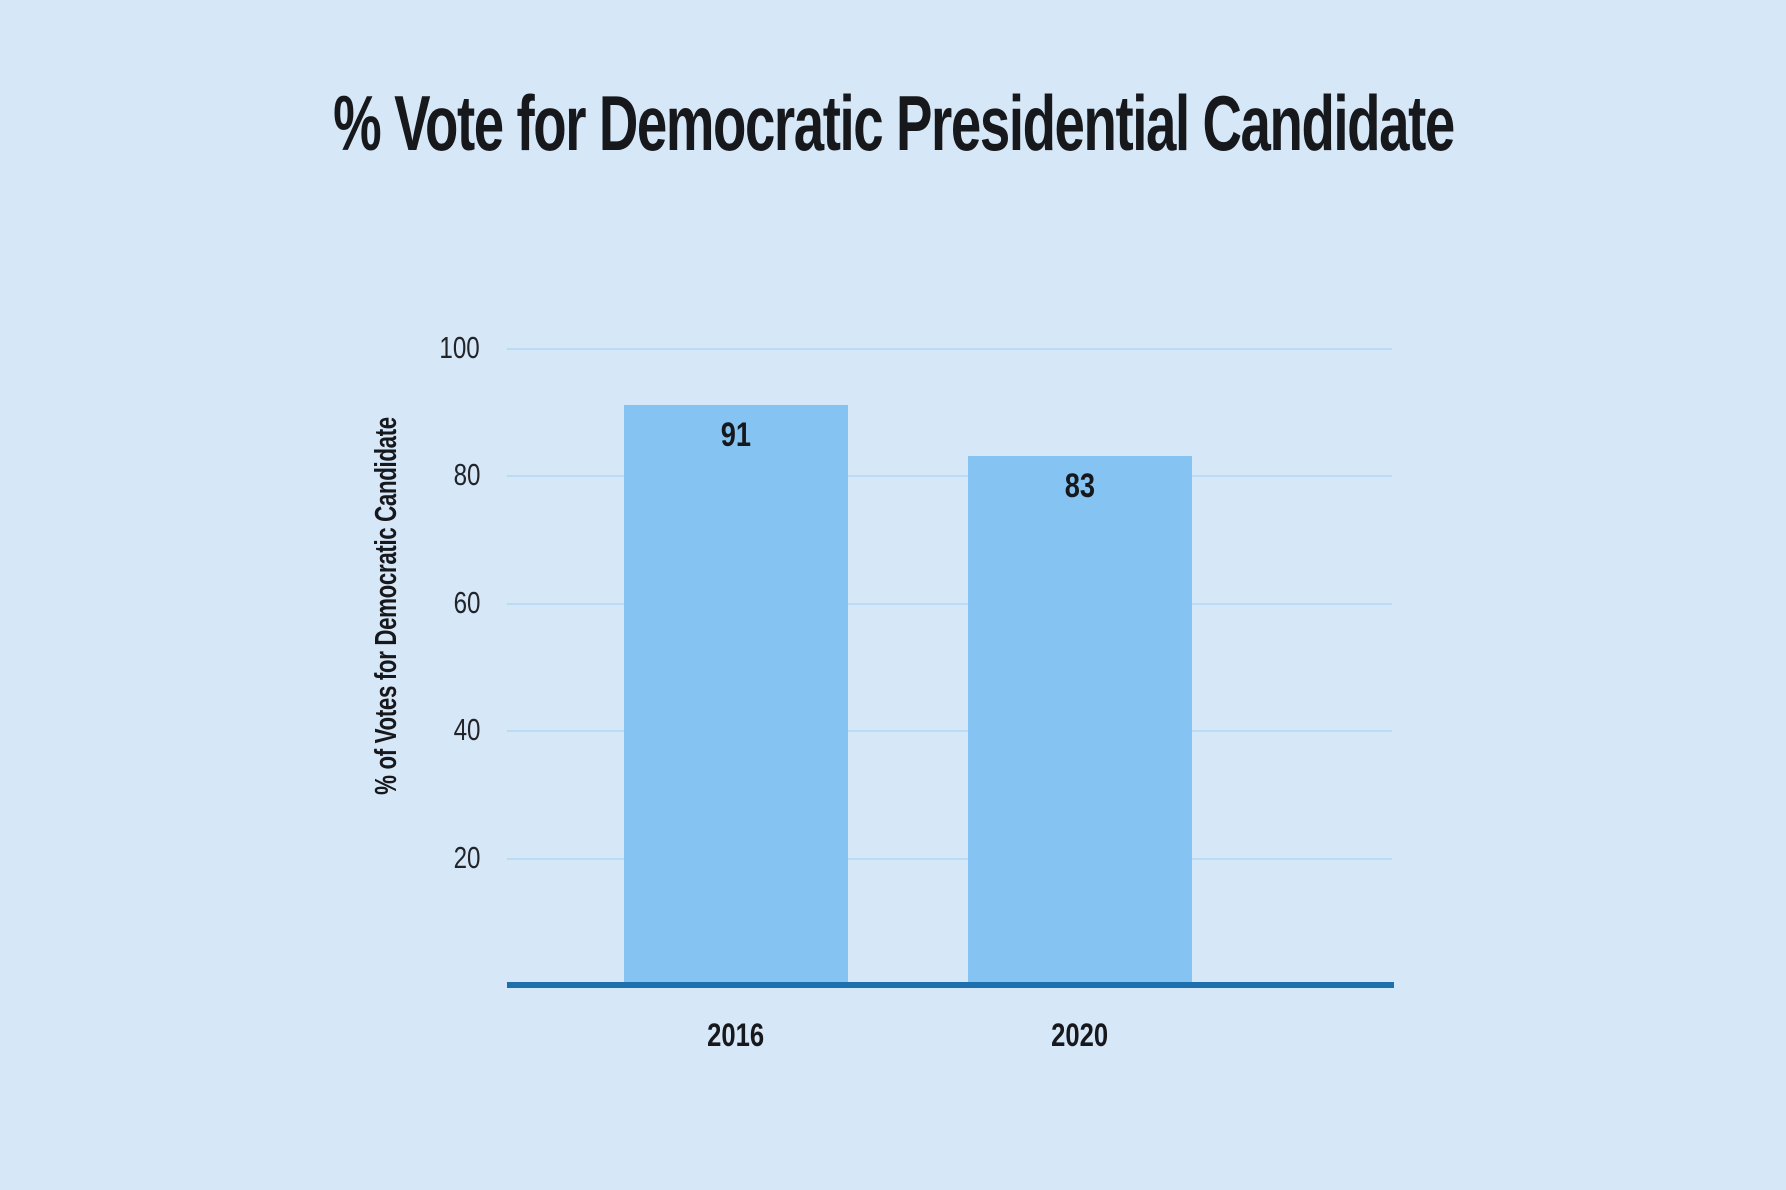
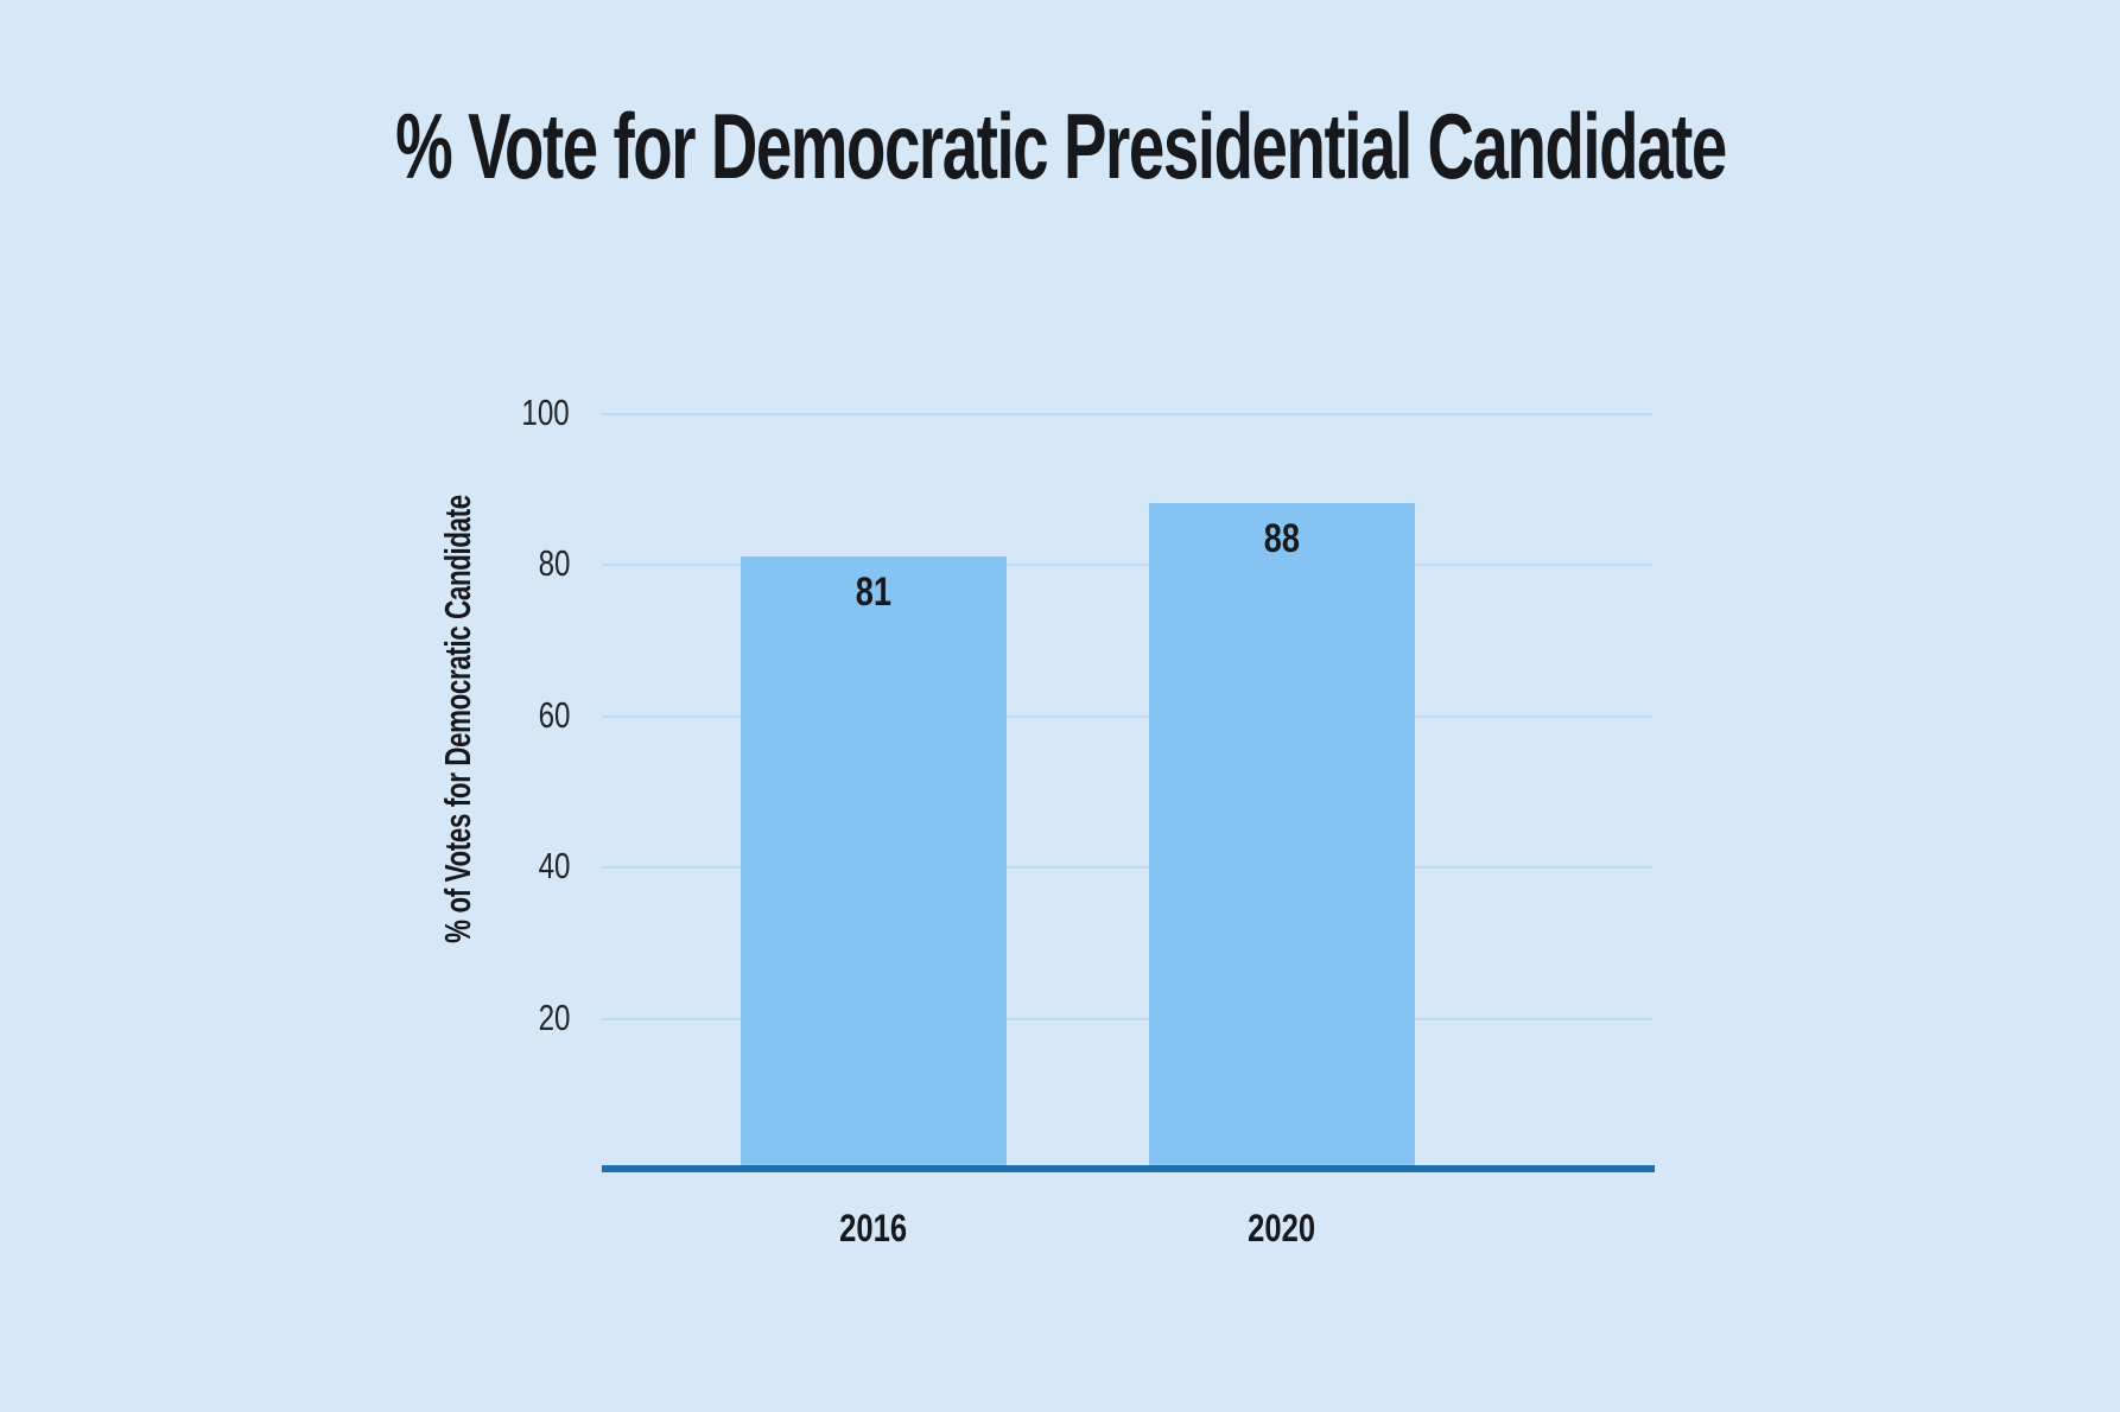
2016: 91 -> 81
2020: 83 -> 88
